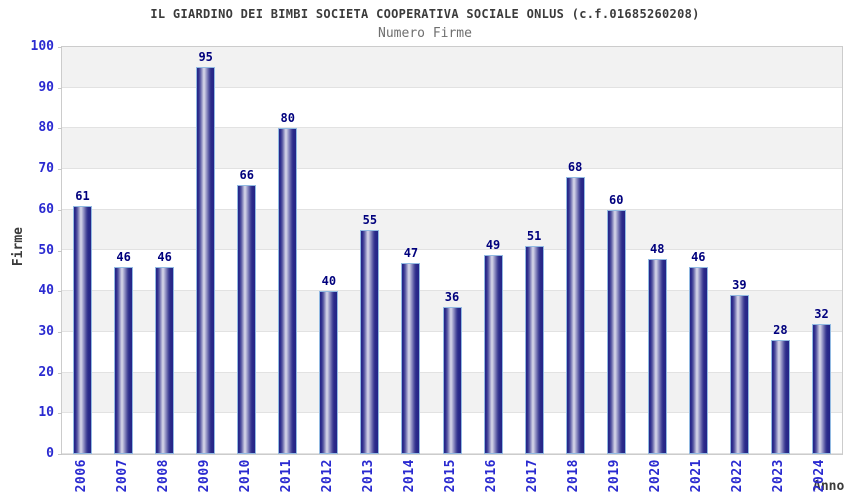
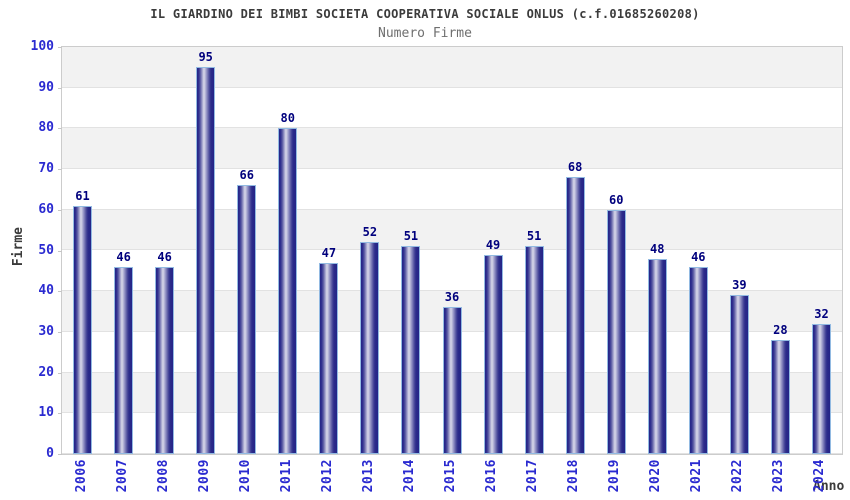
2012: 40 -> 47
2013: 55 -> 52
2014: 47 -> 51
